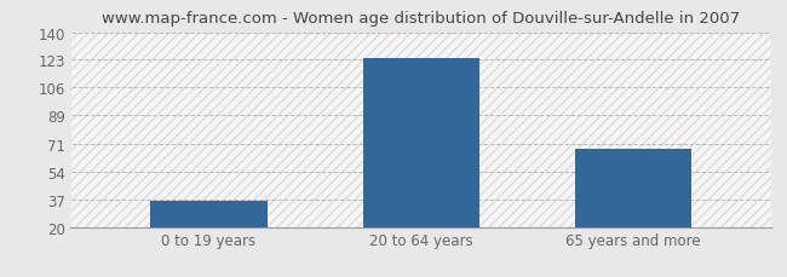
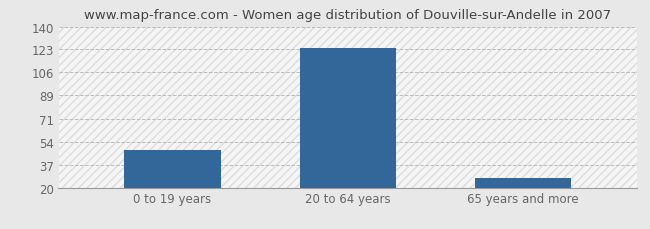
0 to 19 years: 36 -> 48
65 years and more: 68 -> 27
